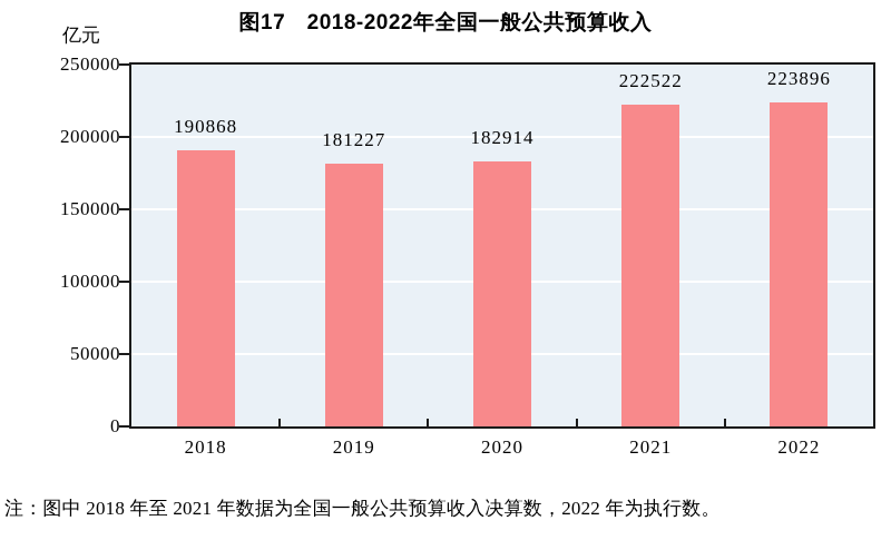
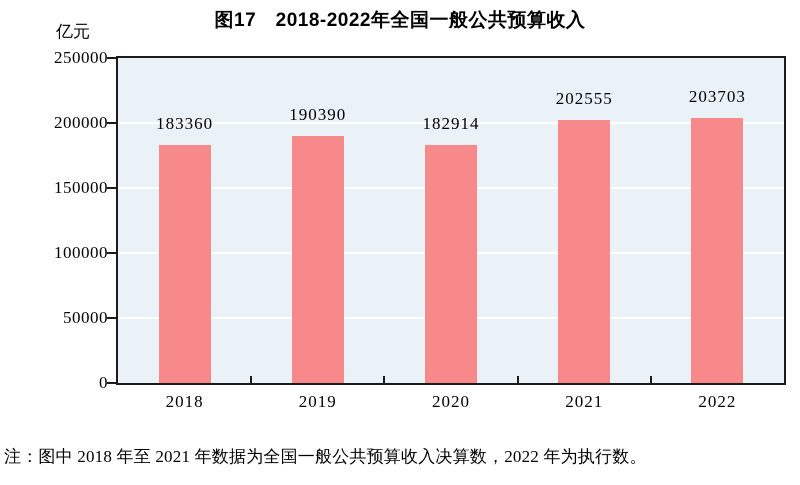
2018: 190868 -> 183360
2019: 181227 -> 190390
2021: 222522 -> 202555
2022: 223896 -> 203703
